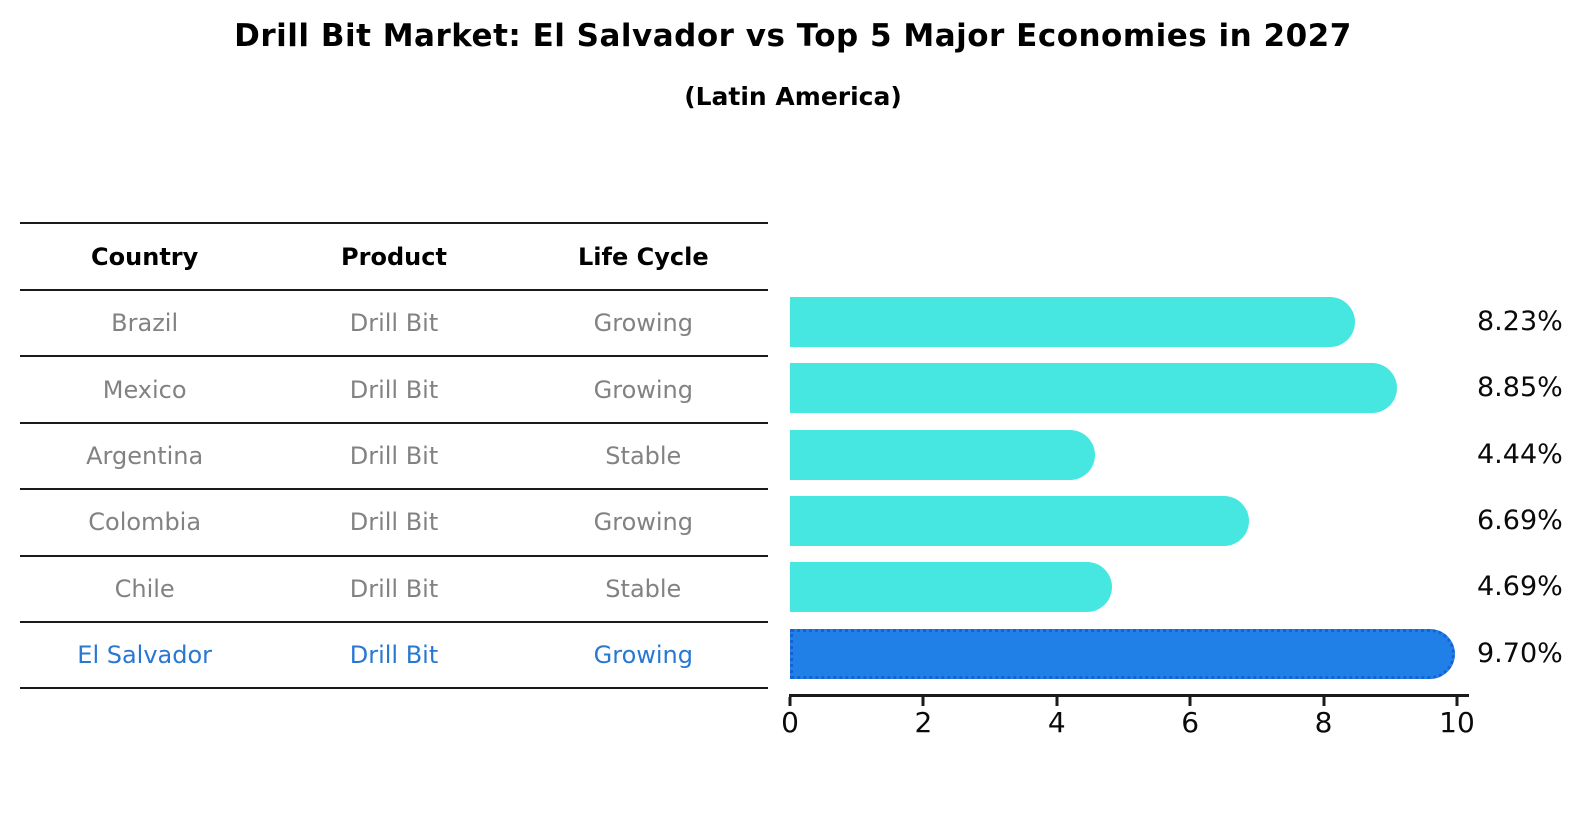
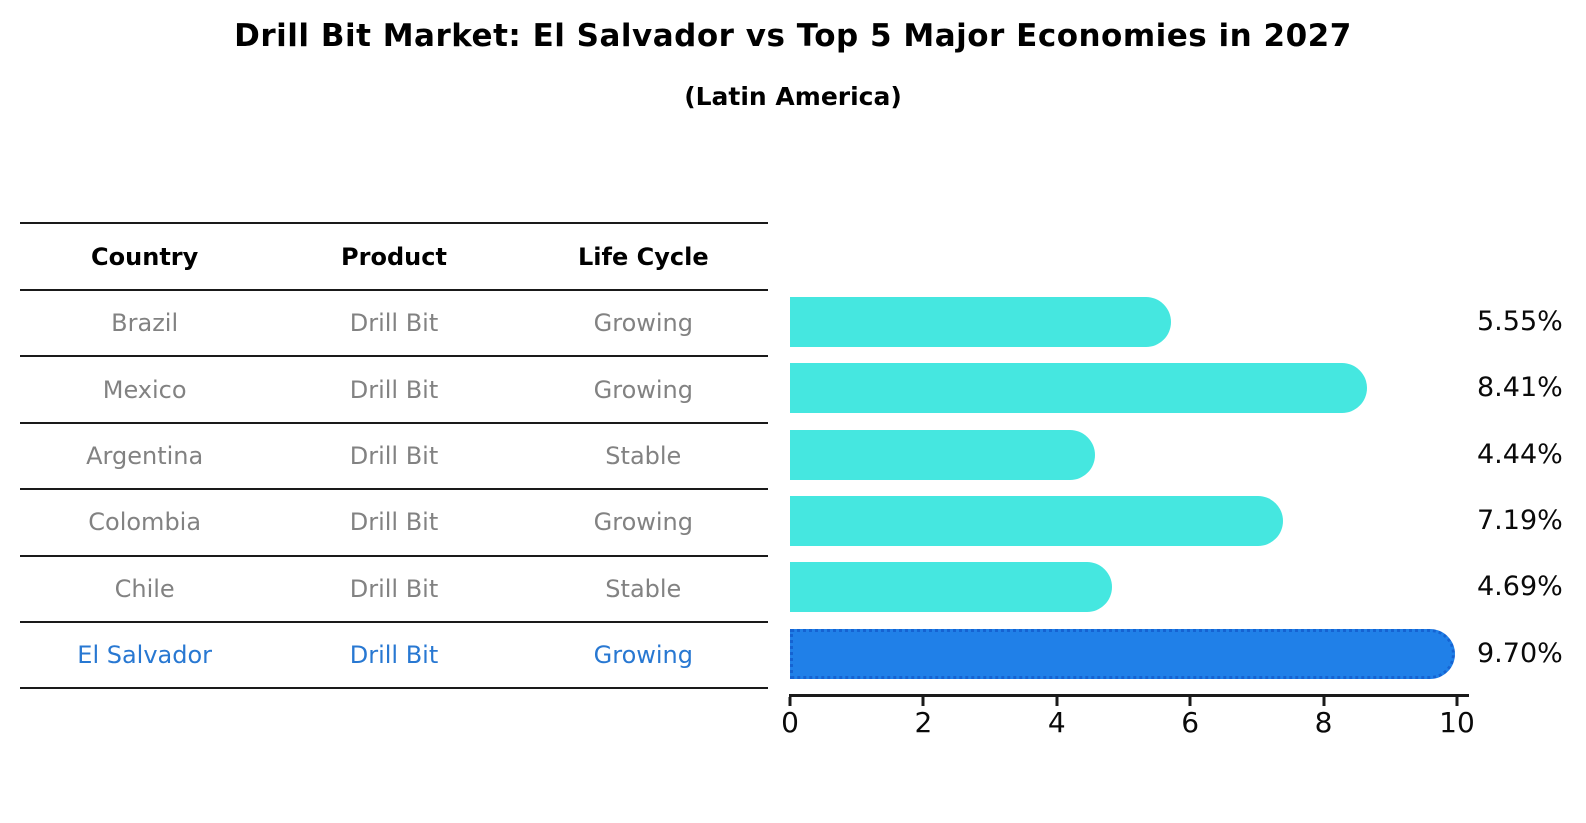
Brazil: 8.23% -> 5.55%
Mexico: 8.85% -> 8.41%
Colombia: 6.69% -> 7.19%
